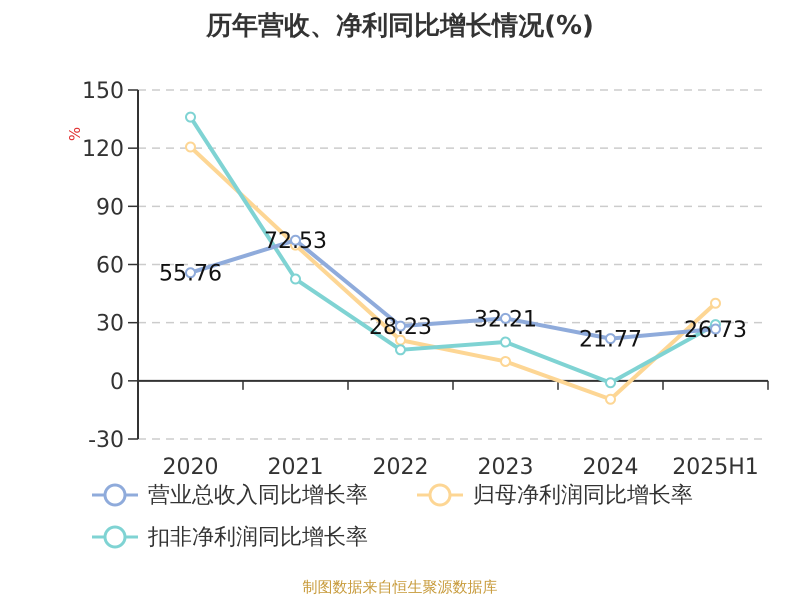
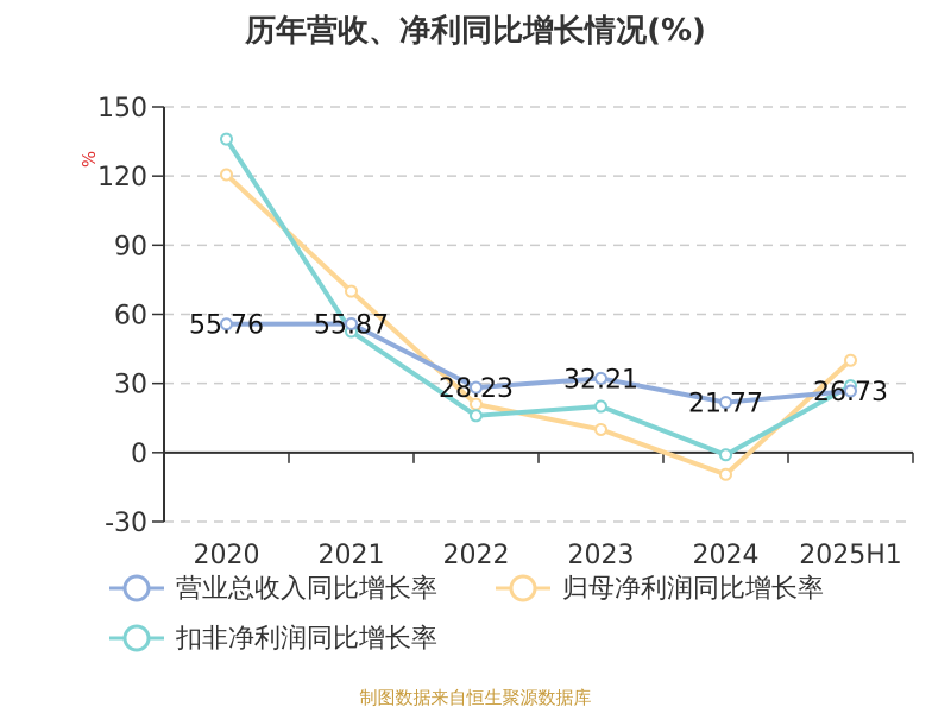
营业总收入同比增长率/2021: 72.53 -> 55.87
